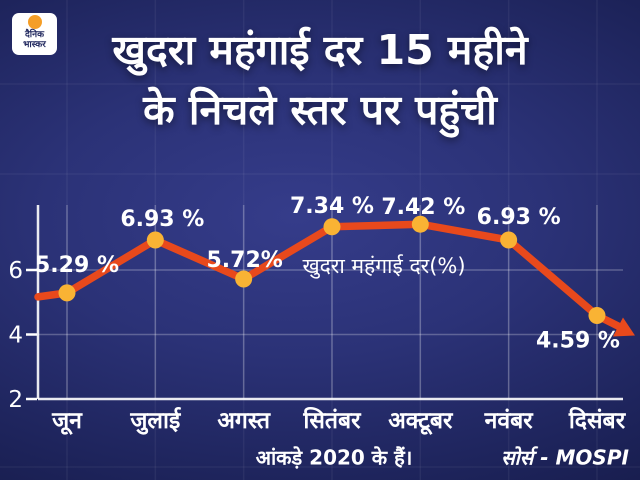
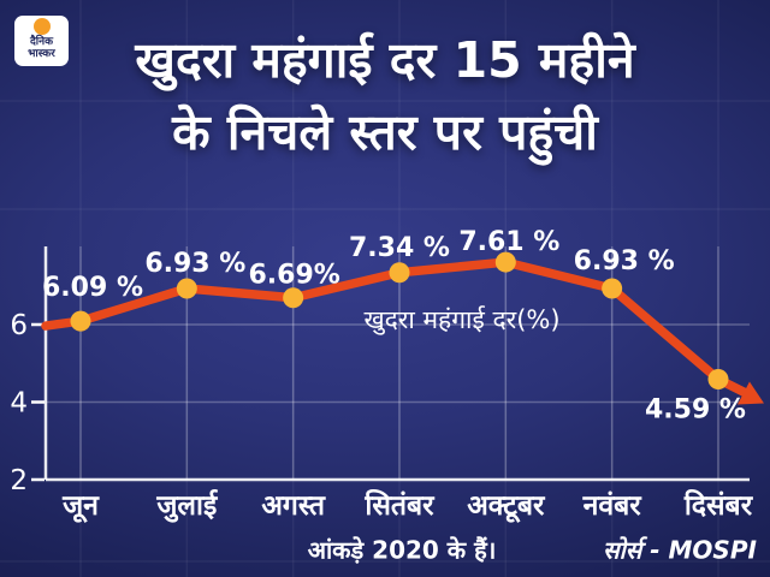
जून: 5.29 -> 6.09
अगस्त: 5.72% -> 6.69%
अक्टूबर: 7.42 -> 7.61
